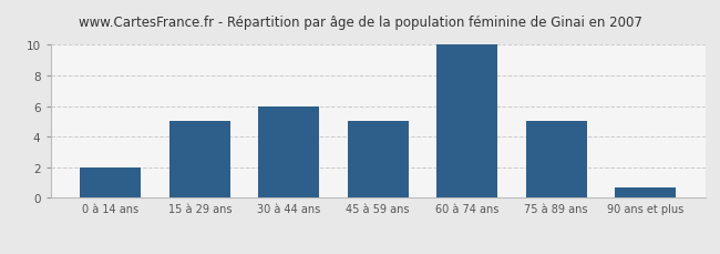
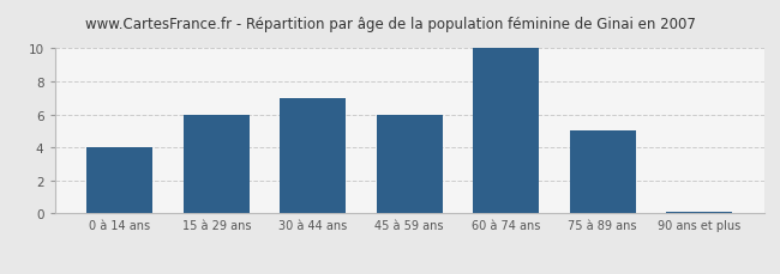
0 à 14 ans: 2.0 -> 4.0
15 à 29 ans: 5.0 -> 6.0
30 à 44 ans: 6.0 -> 7.0
45 à 59 ans: 5.0 -> 6.0
90 ans et plus: 0.7 -> 0.1
